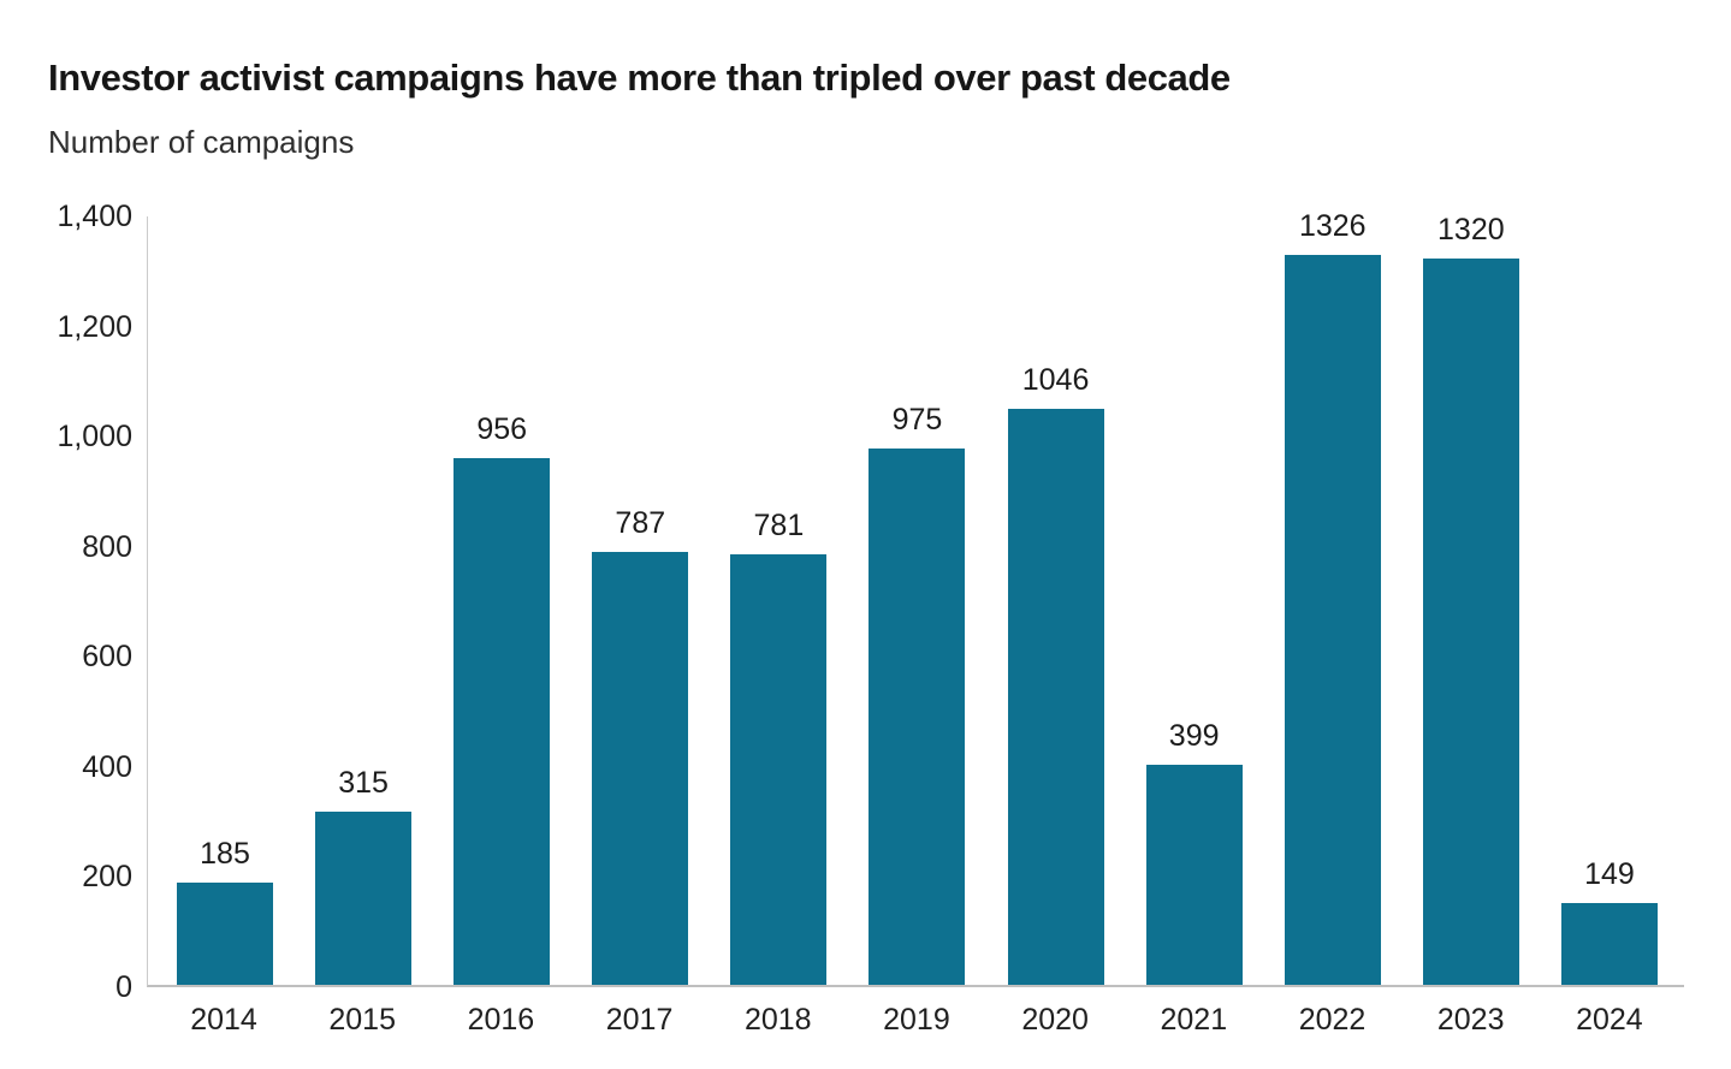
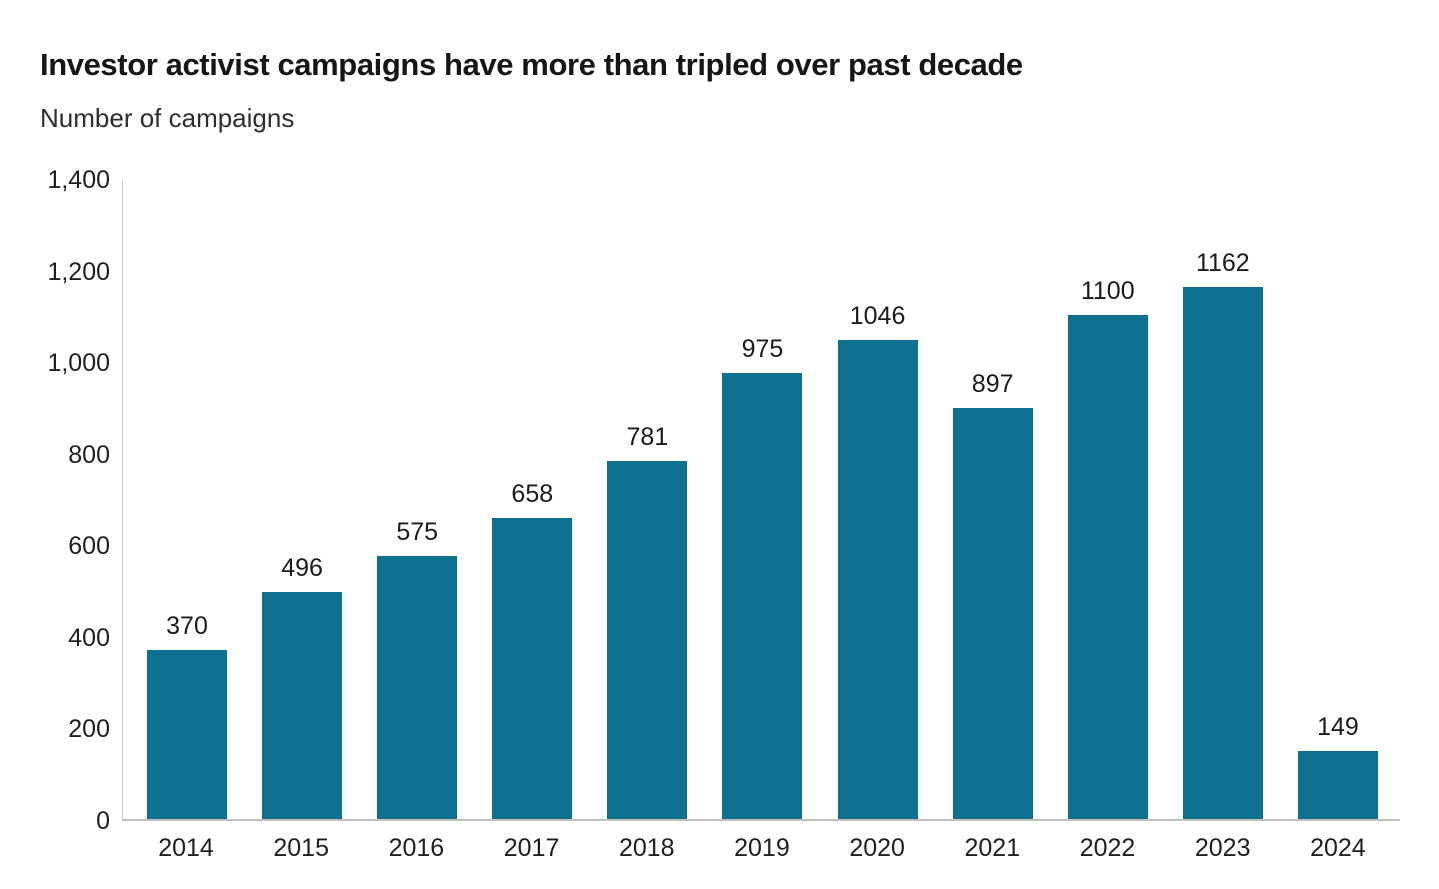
2014: 185 -> 370
2015: 315 -> 496
2016: 956 -> 575
2017: 787 -> 658
2021: 399 -> 897
2022: 1326 -> 1100
2023: 1320 -> 1162
